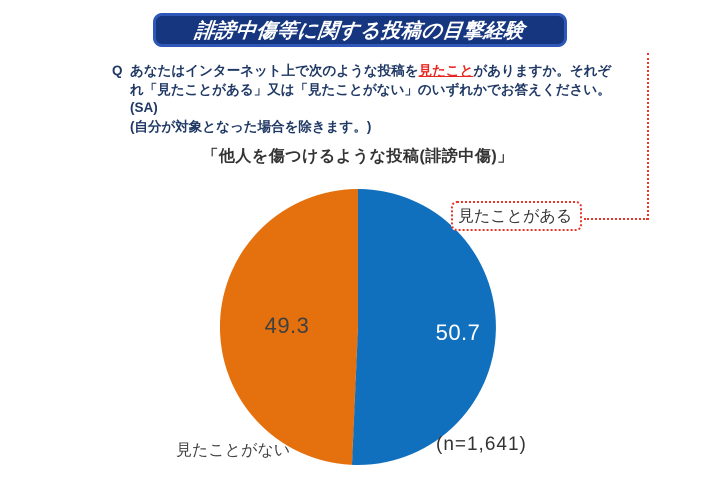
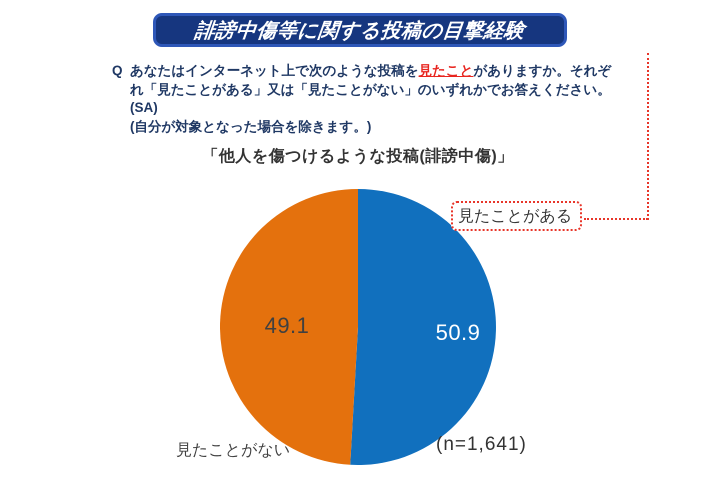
見たことがある: 50.7 -> 50.9
見たことがない: 49.3 -> 49.1
